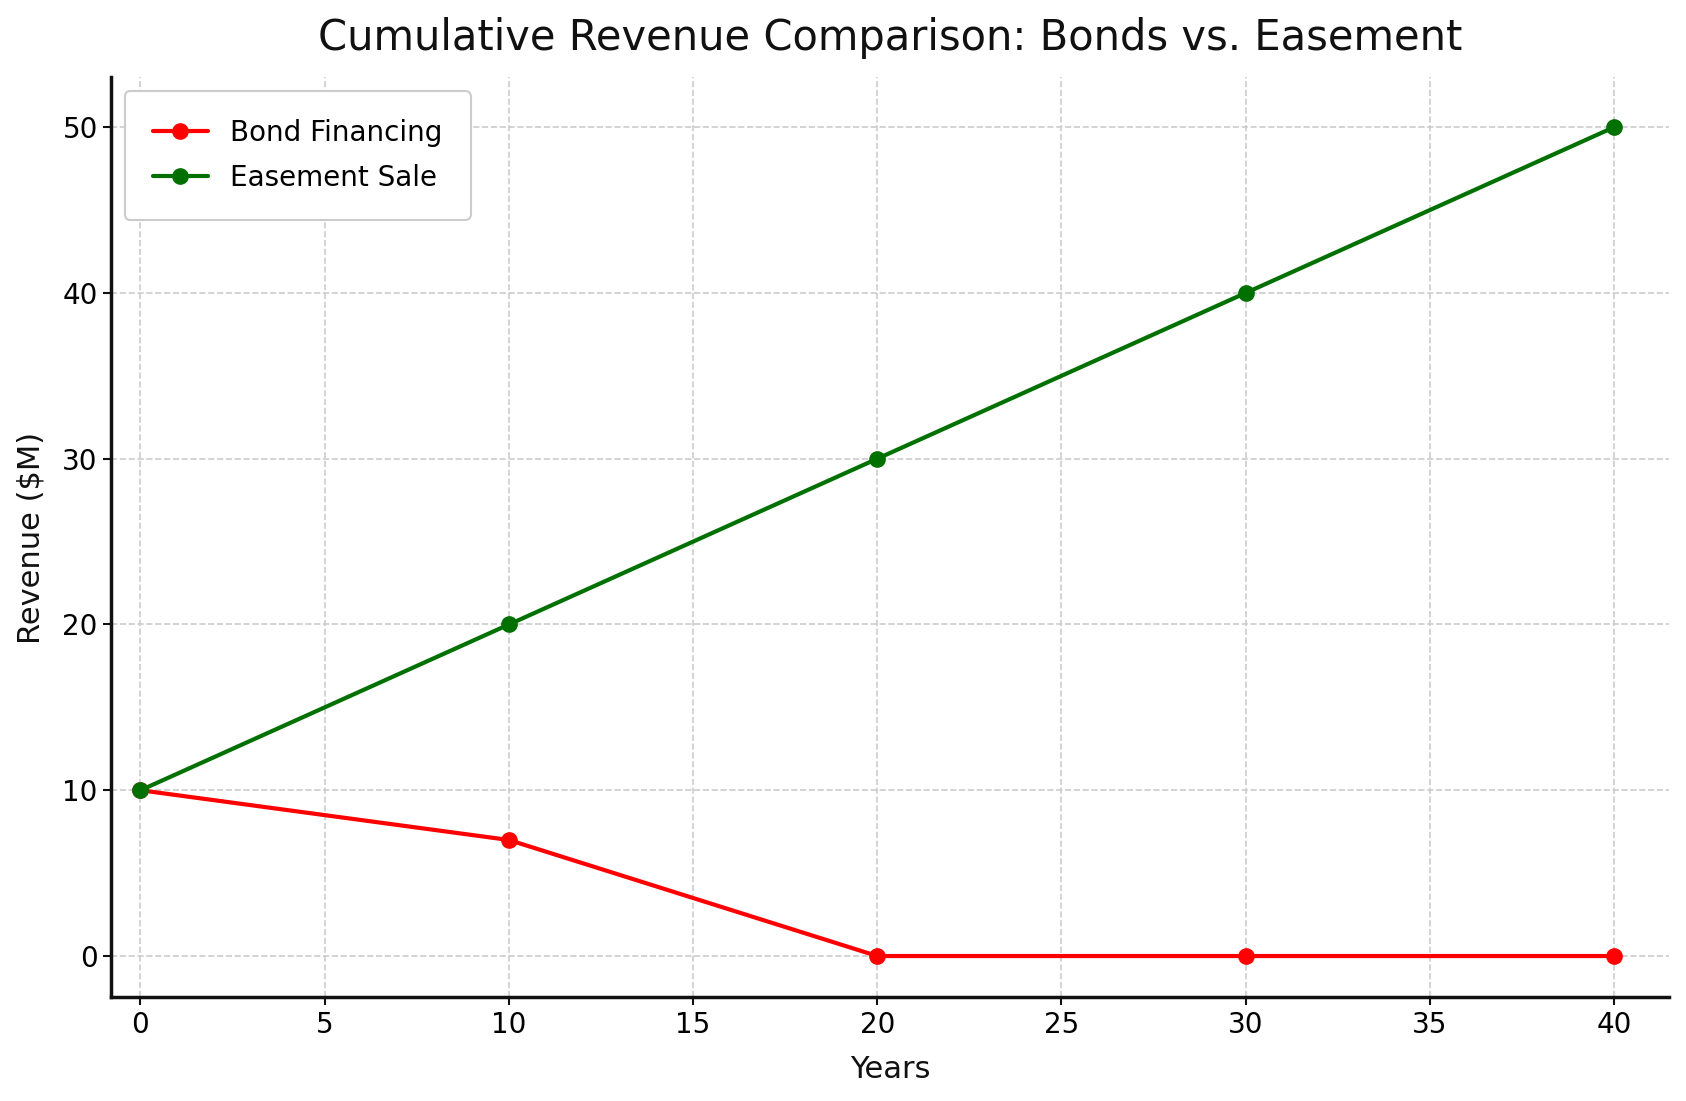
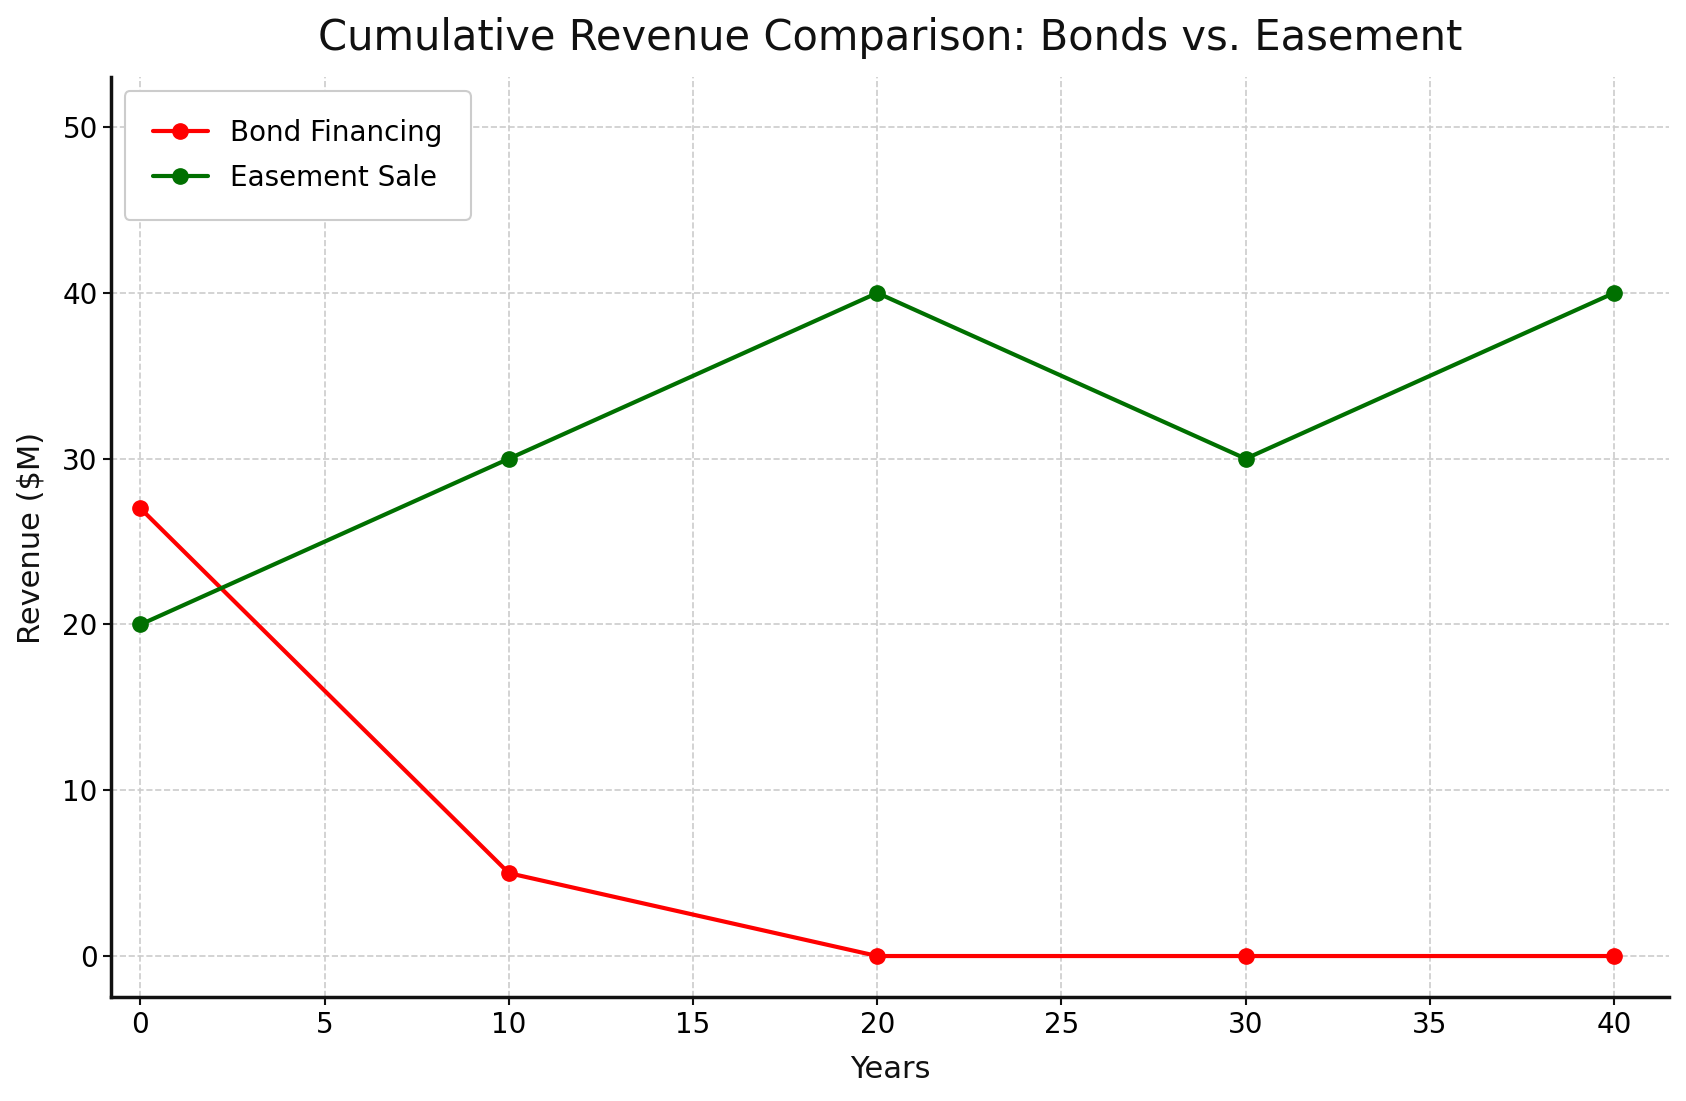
Bond Financing/0: 10 -> 27
Easement Sale/0: 10 -> 20
Bond Financing/10: 7 -> 5
Easement Sale/10: 20 -> 30
Easement Sale/20: 30 -> 40
Easement Sale/30: 40 -> 30
Easement Sale/40: 50 -> 40
